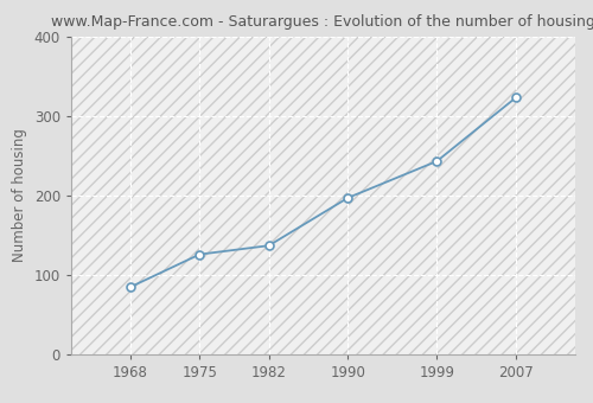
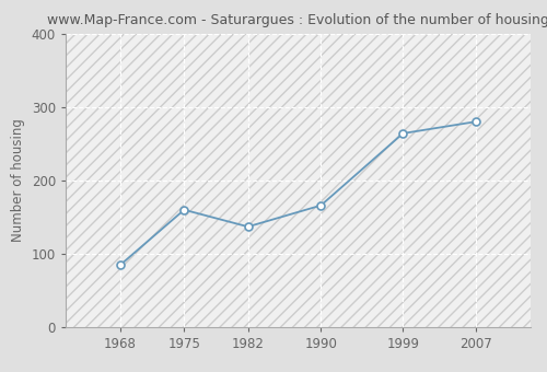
1975: 126 -> 160
1990: 197 -> 166
1999: 243 -> 264
2007: 323 -> 280
